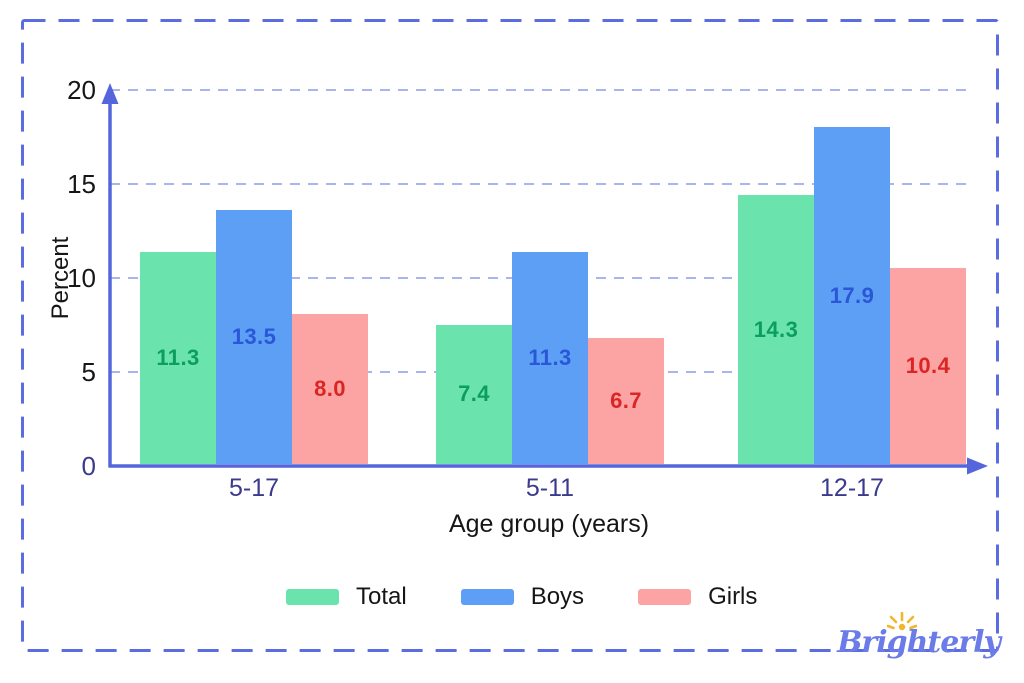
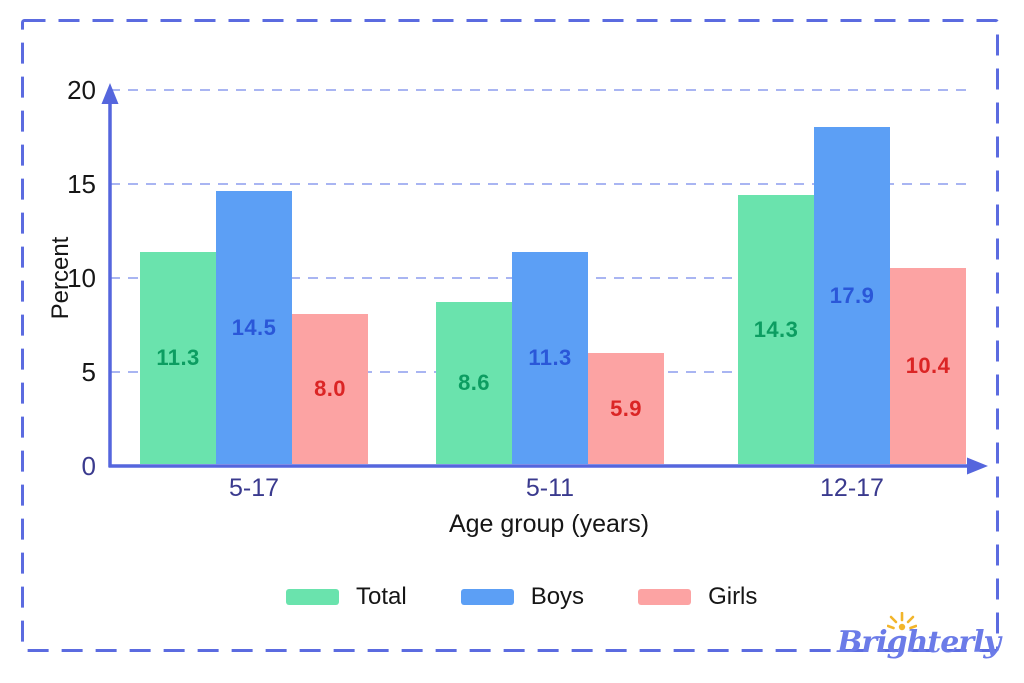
Boys/5-17: 13.5 -> 14.5
Total/5-11: 7.4 -> 8.6
Girls/5-11: 6.7 -> 5.9
